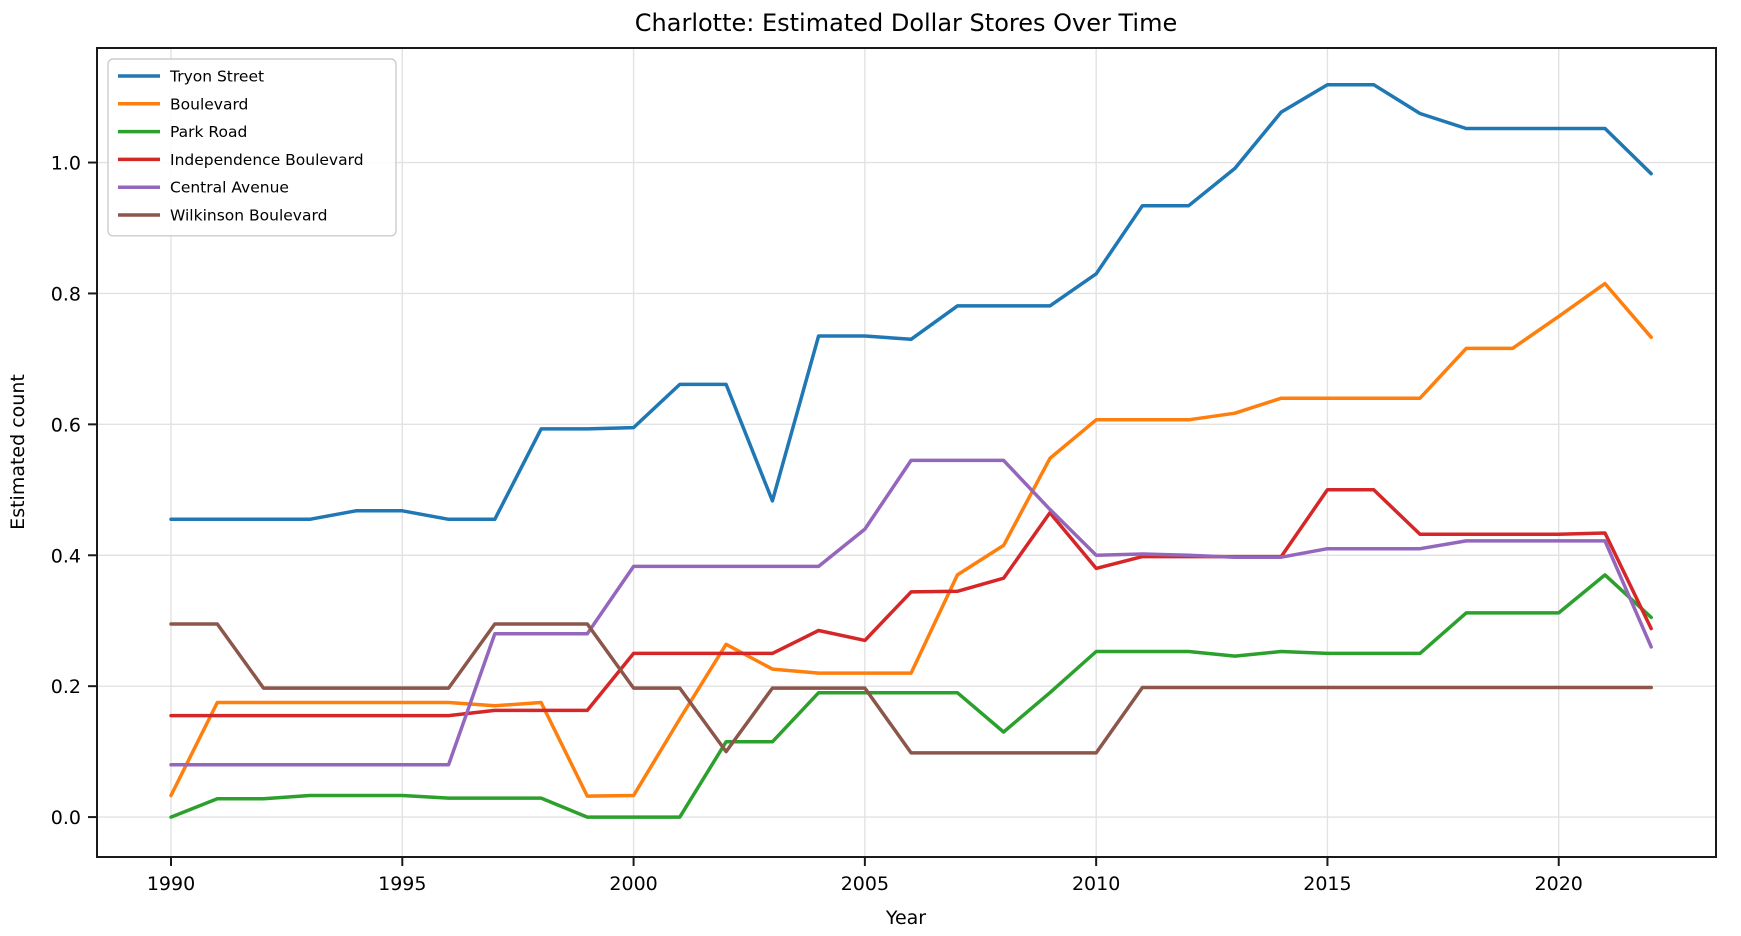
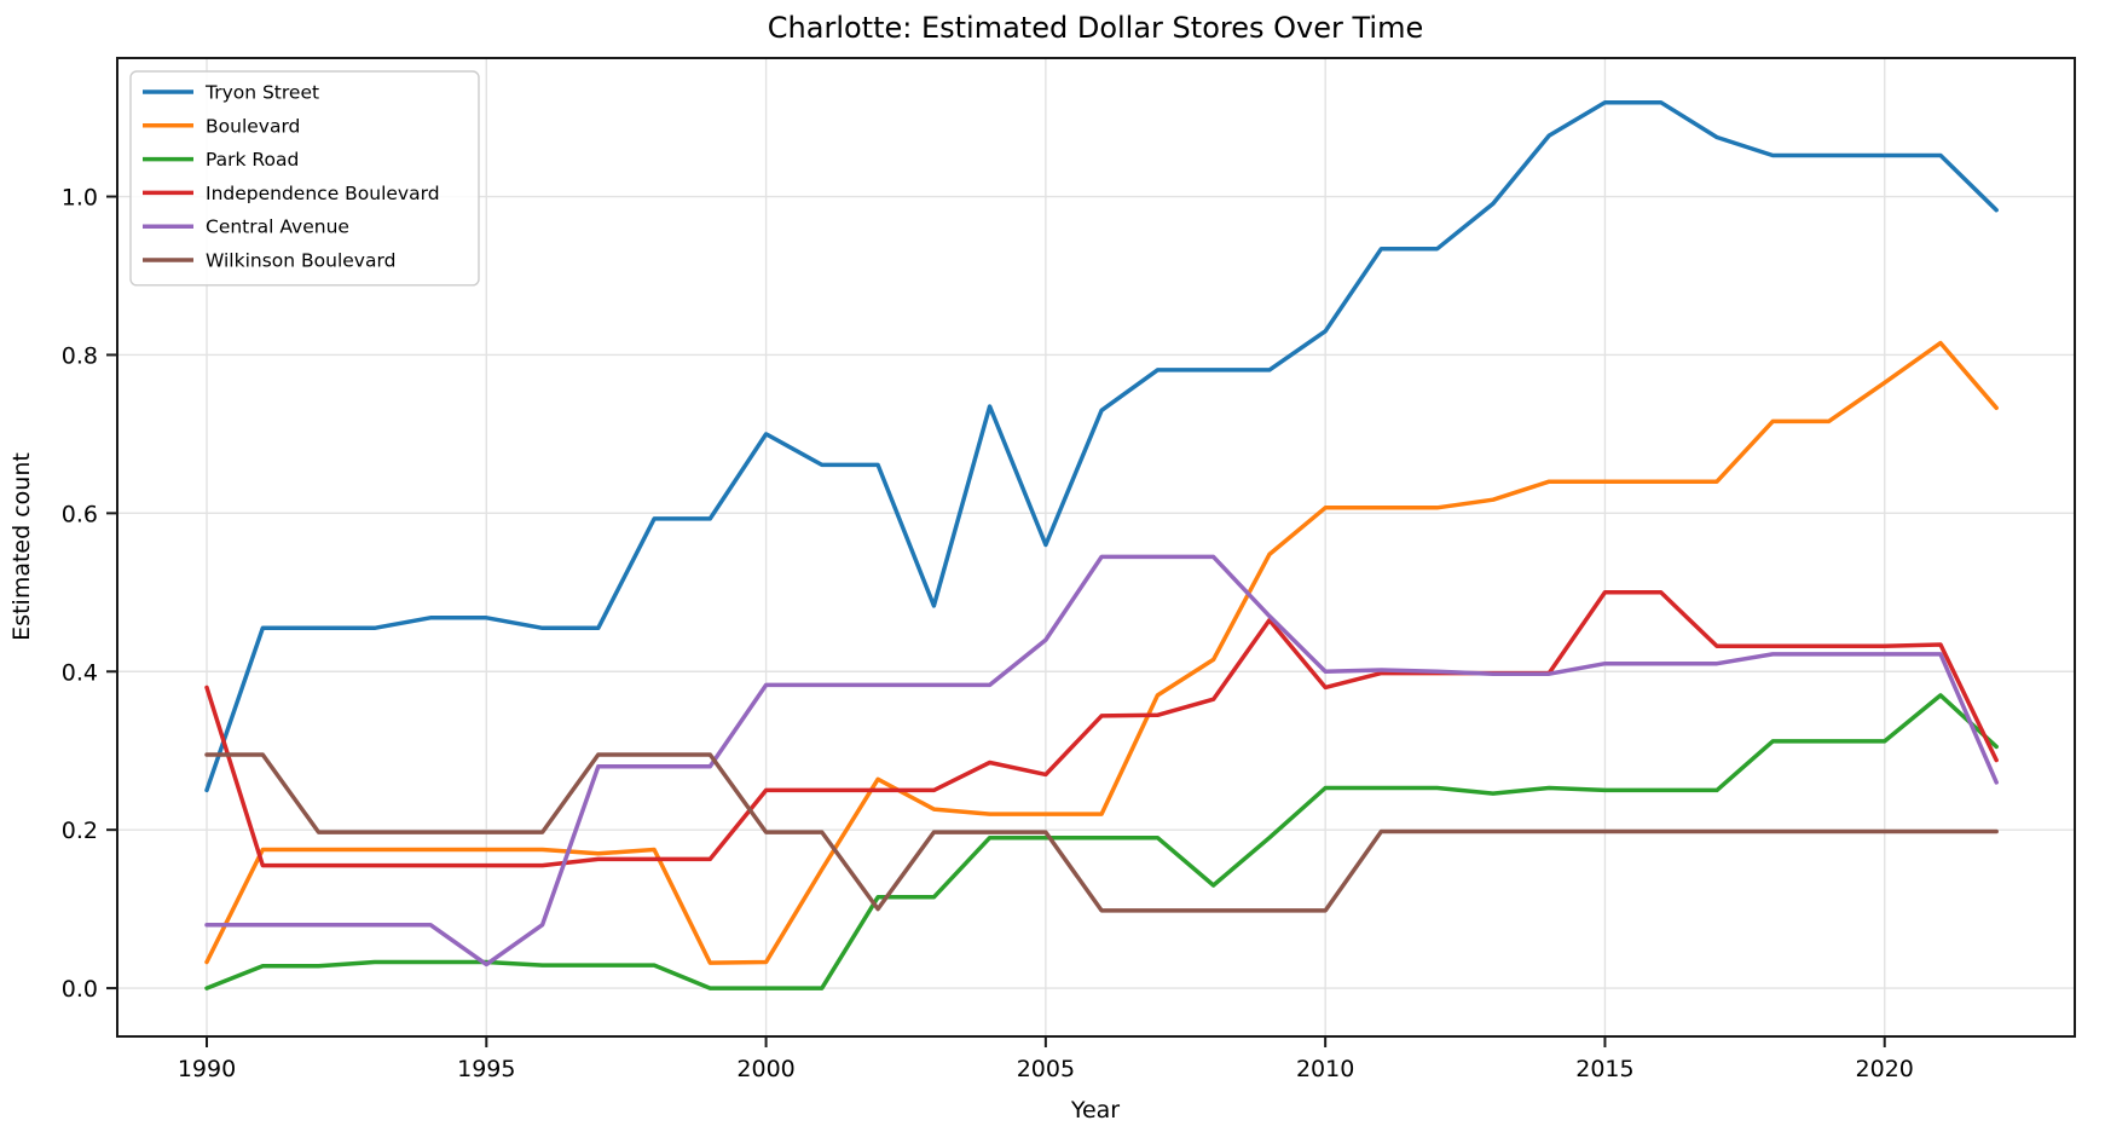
Tryon Street/1990: 0.46 -> 0.25
Independence Boulevard/1990: 0.15 -> 0.38
Central Avenue/1995: 0.08 -> 0.03
Tryon Street/2000: 0.59 -> 0.70
Tryon Street/2005: 0.73 -> 0.56
